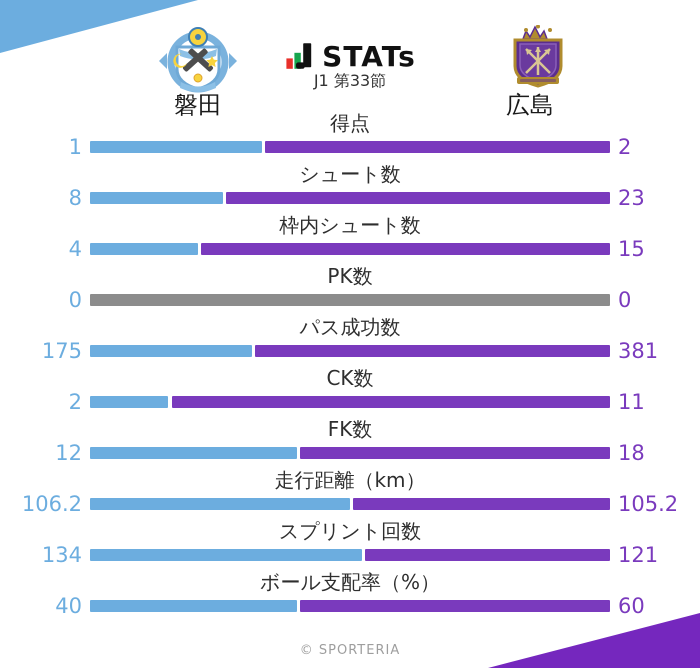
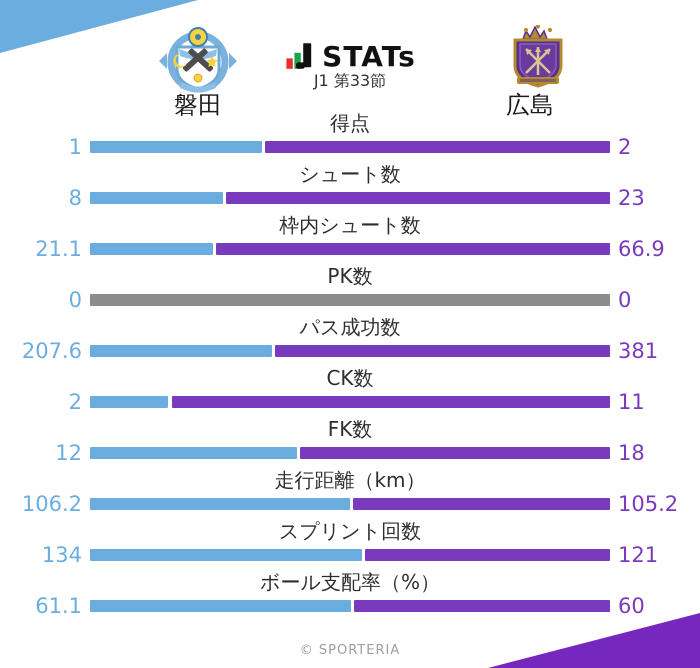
磐田/枠内シュート数: 4 -> 21.1
広島/枠内シュート数: 15 -> 66.9
磐田/パス成功数: 175 -> 207.6
磐田/ボール支配率（%）: 40 -> 61.1
